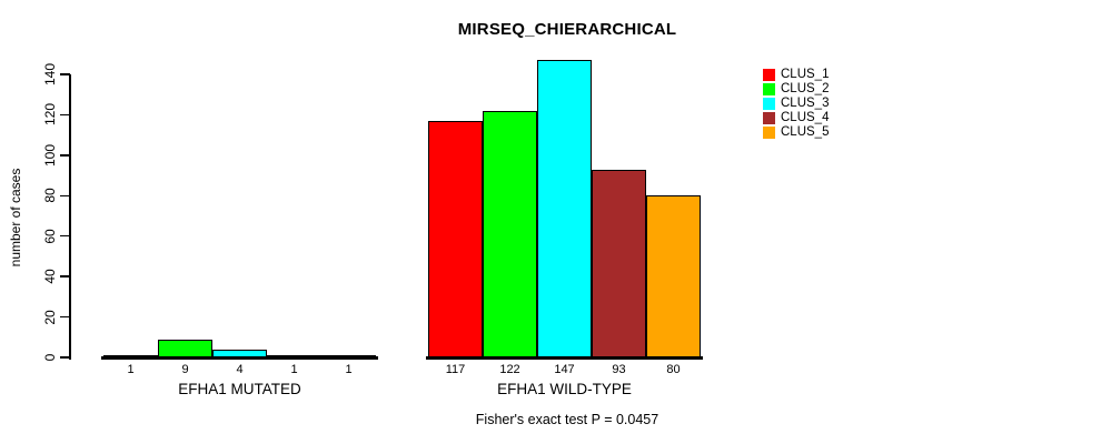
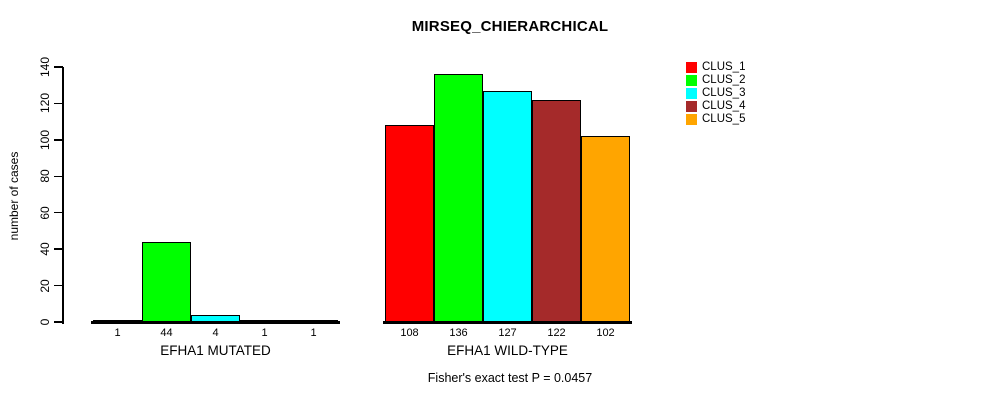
CLUS_2/EFHA1 MUTATED: 9 -> 44
CLUS_1/EFHA1 WILD-TYPE: 117 -> 108
CLUS_2/EFHA1 WILD-TYPE: 122 -> 136
CLUS_3/EFHA1 WILD-TYPE: 147 -> 127
CLUS_4/EFHA1 WILD-TYPE: 93 -> 122
CLUS_5/EFHA1 WILD-TYPE: 80 -> 102
